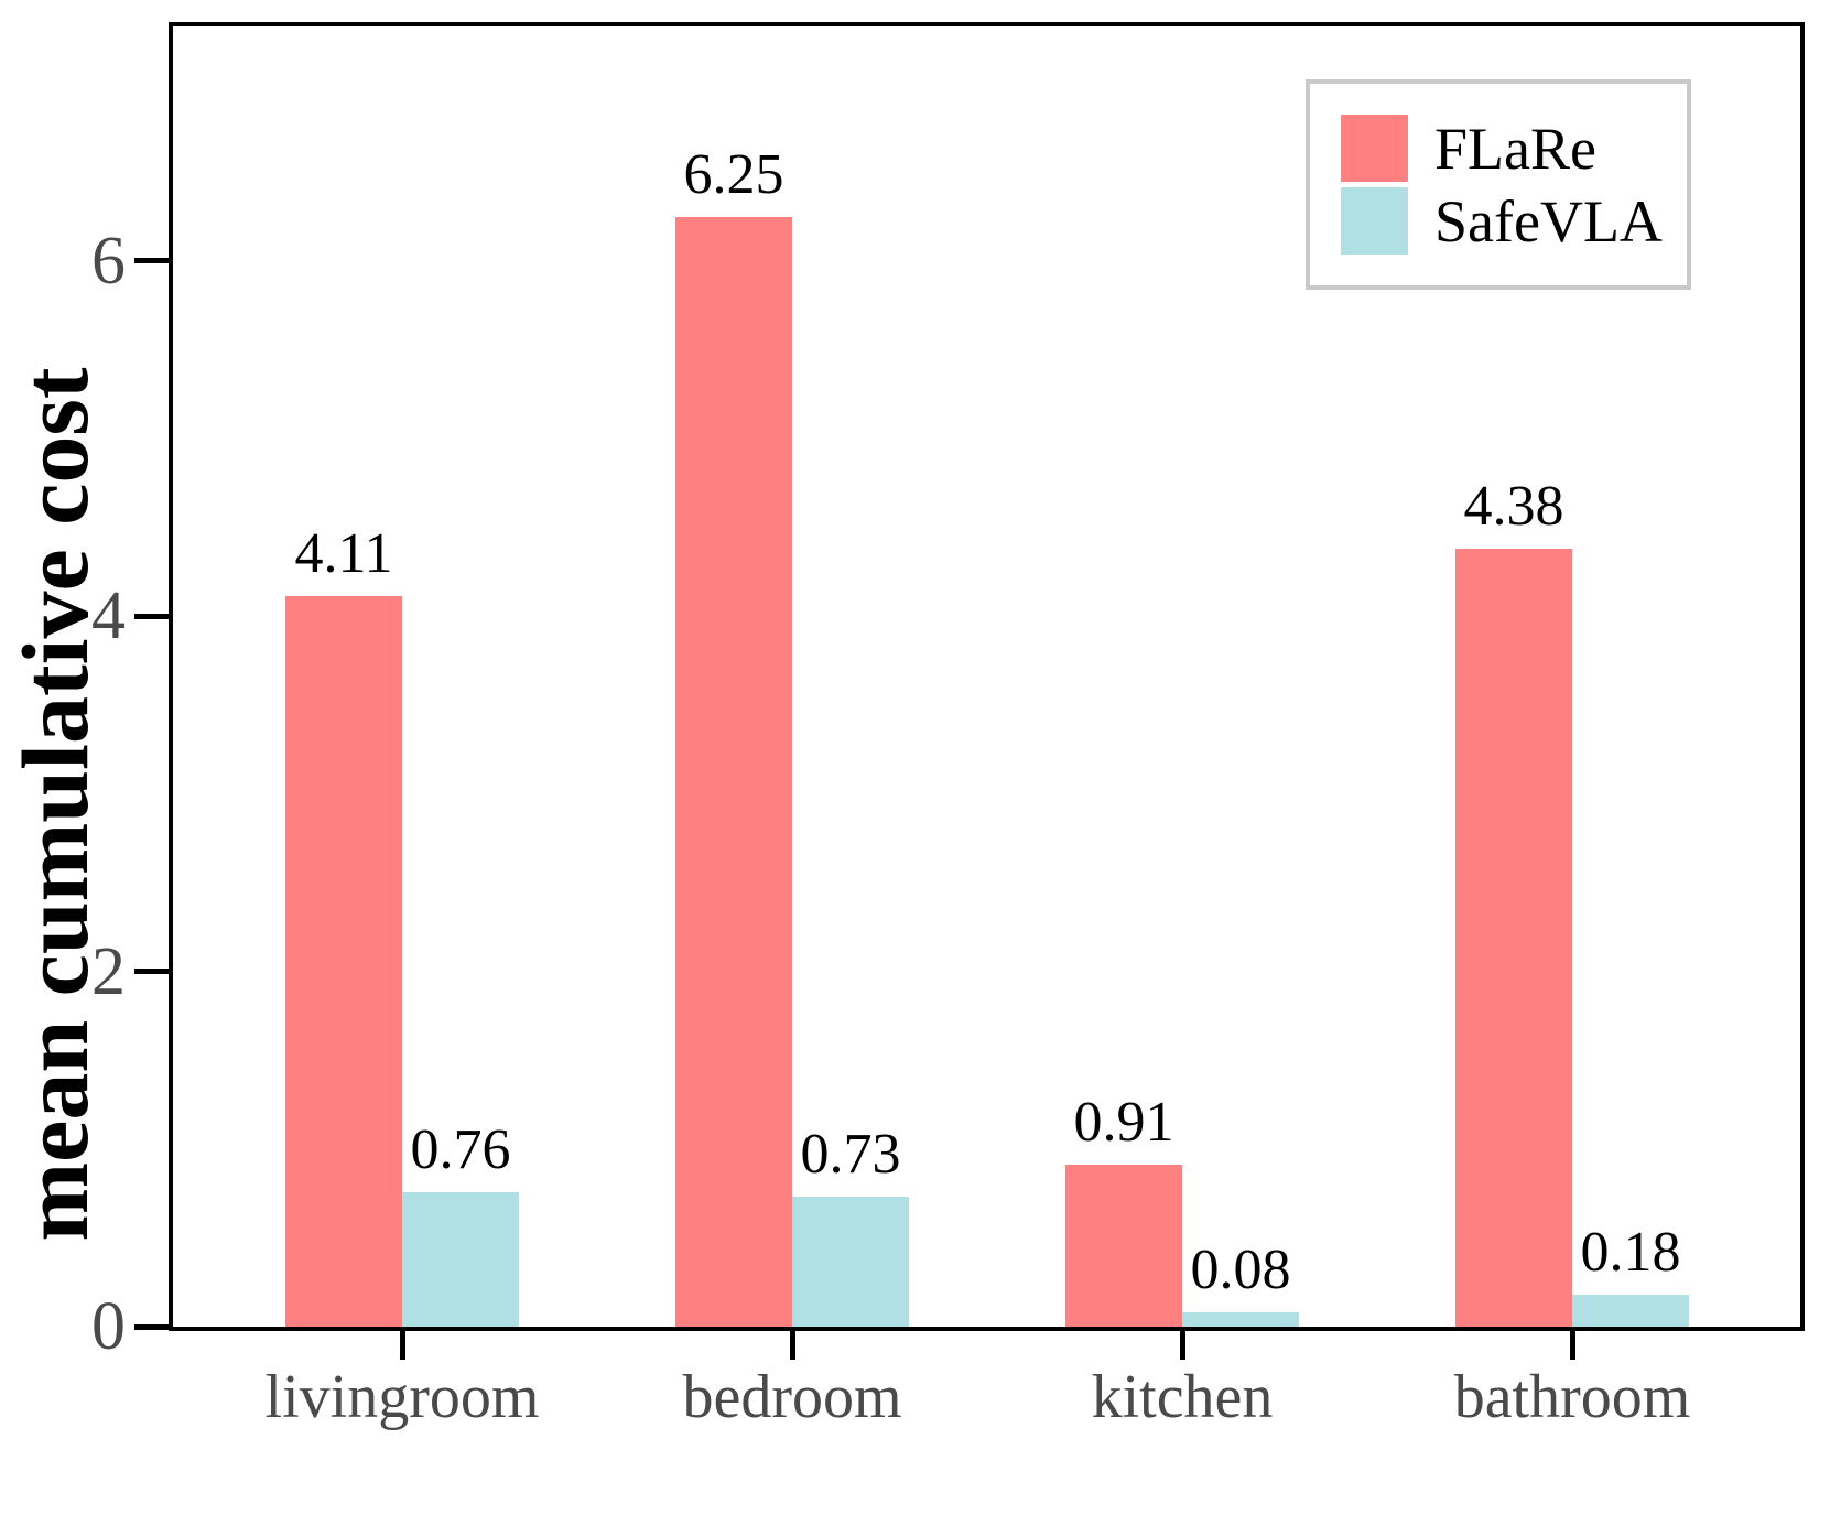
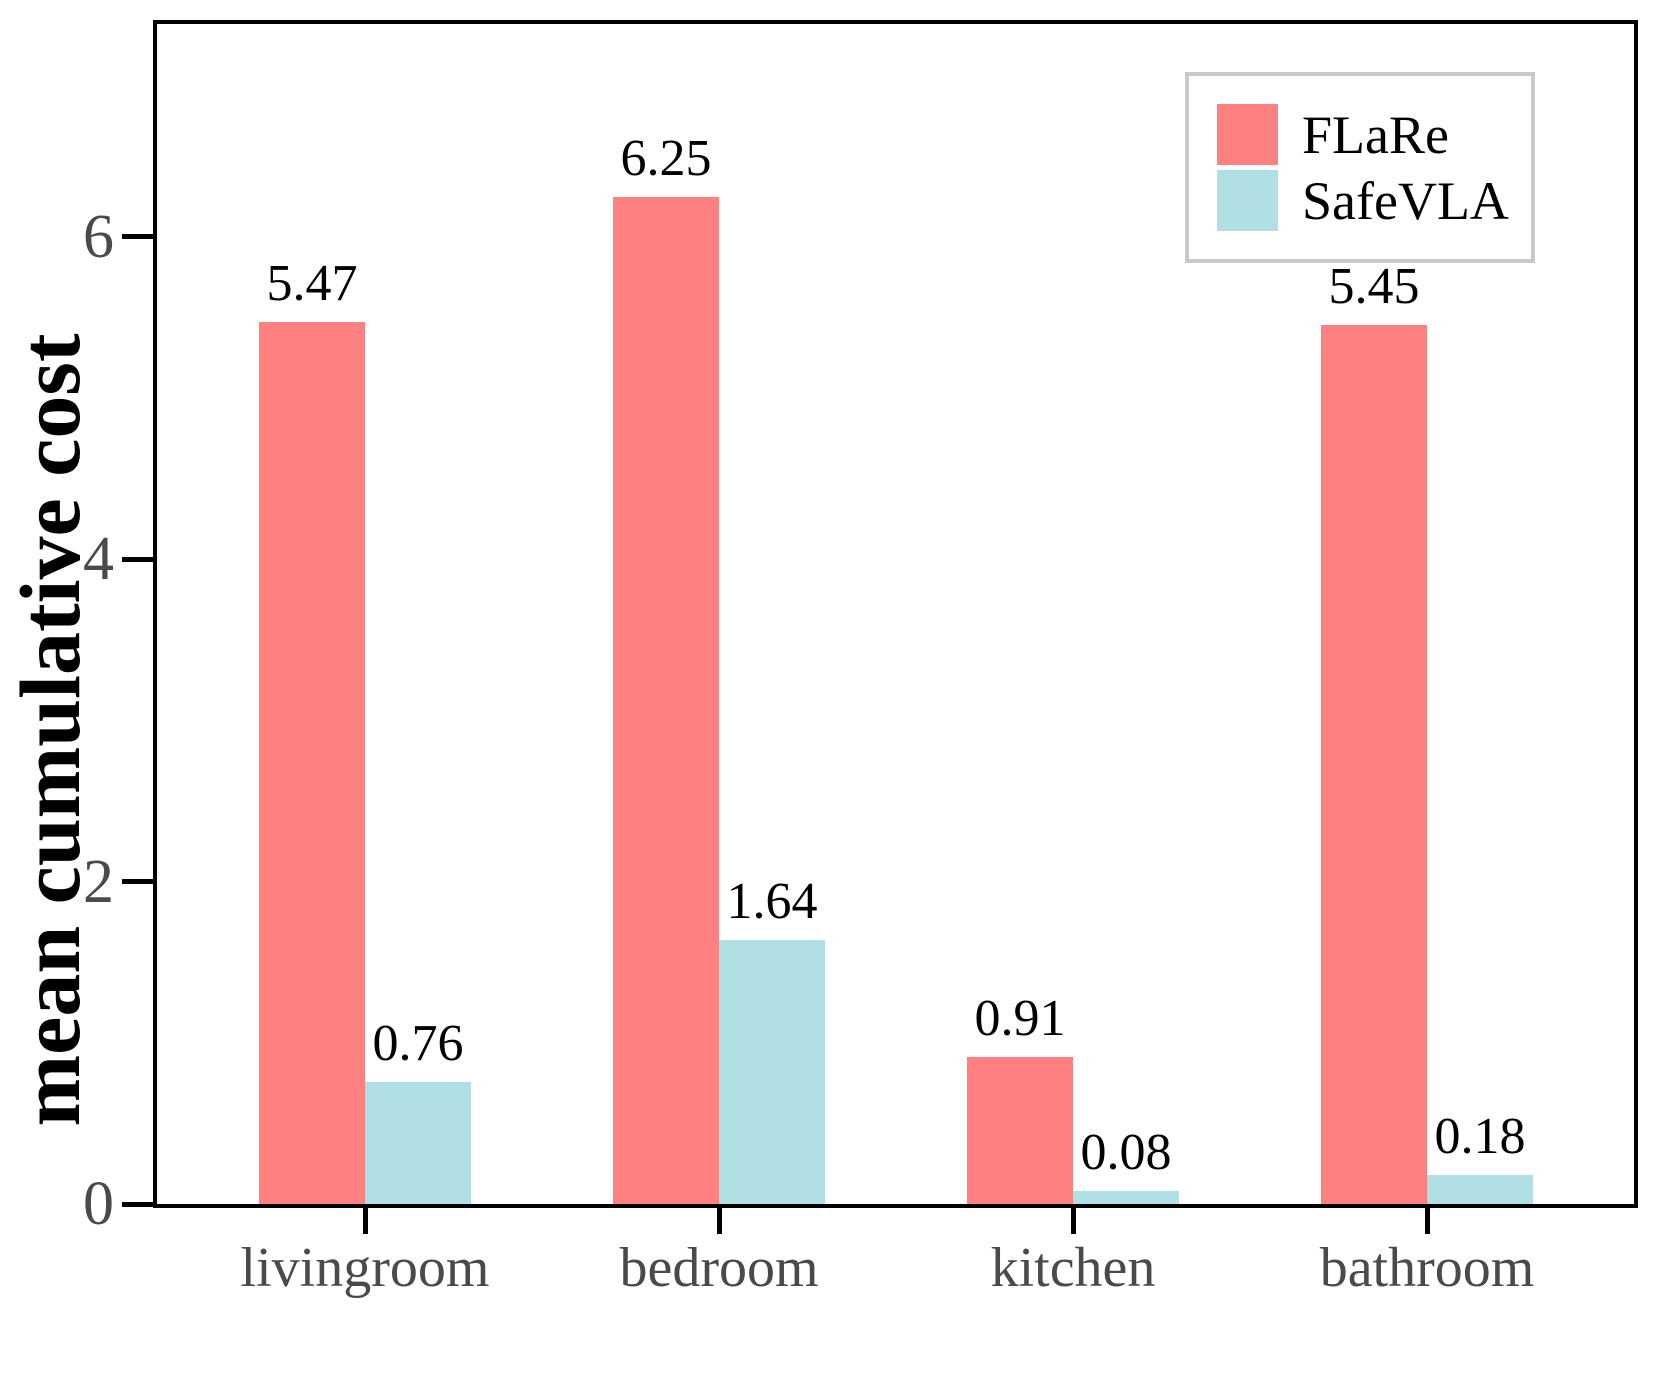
FLaRe/livingroom: 4.11 -> 5.47
SafeVLA/bedroom: 0.73 -> 1.64
FLaRe/bathroom: 4.38 -> 5.45
